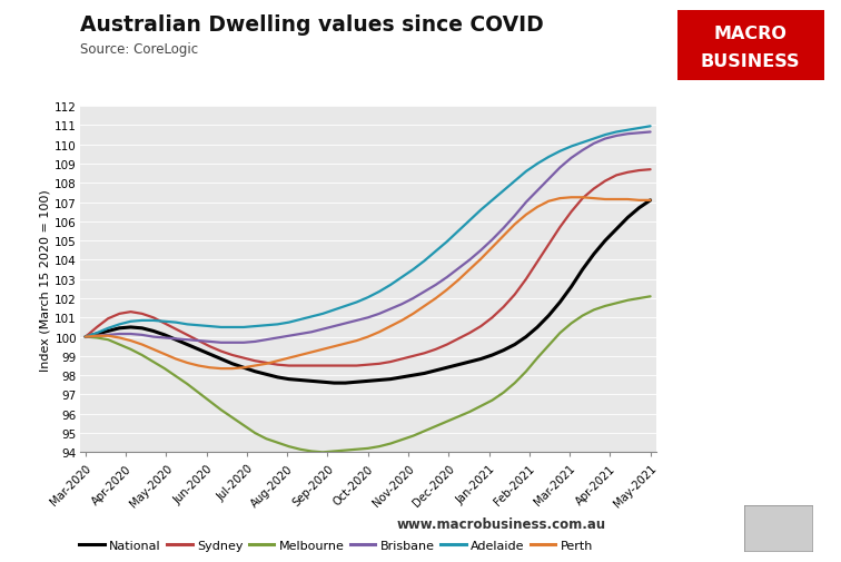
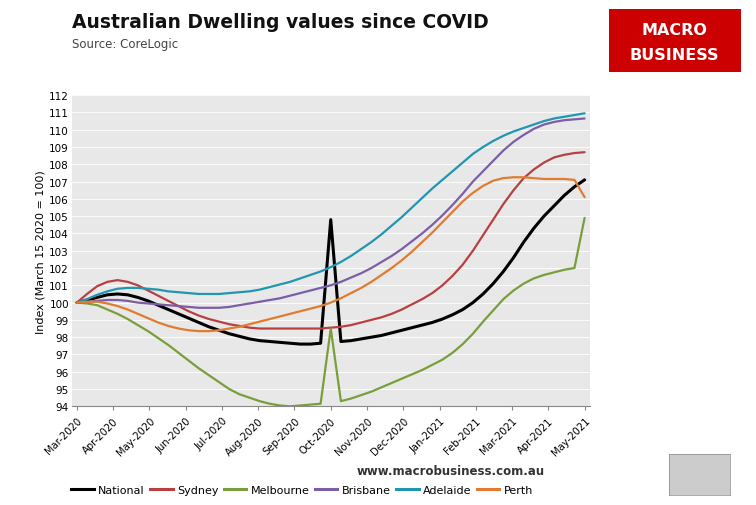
National/Oct-2020: 97.7 -> 104.8
Melbourne/Oct-2020: 94.2 -> 98.5
Melbourne/May-2021: 102.1 -> 104.9
Perth/May-2021: 107.1 -> 106.1
